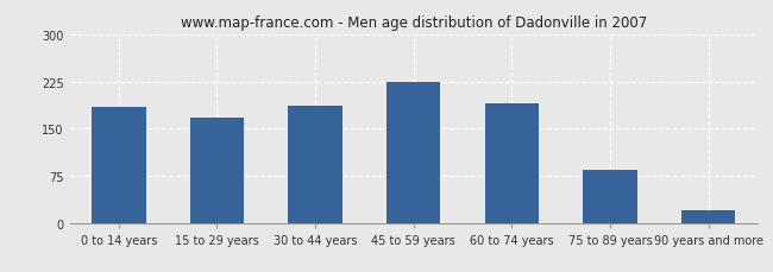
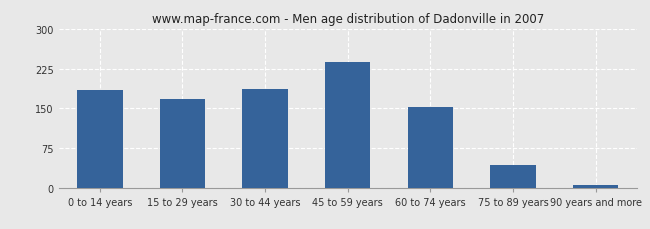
45 to 59 years: 224 -> 238
60 to 74 years: 190 -> 153
75 to 89 years: 84 -> 42
90 years and more: 20 -> 4
